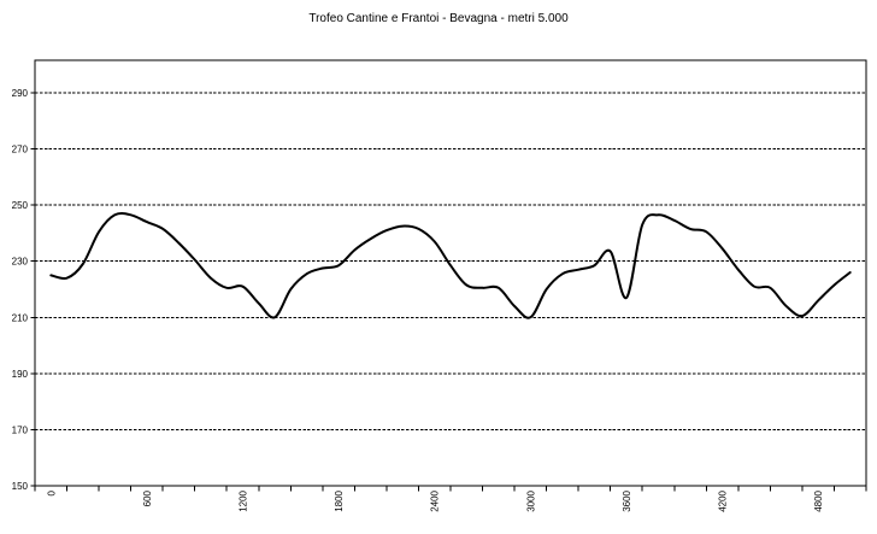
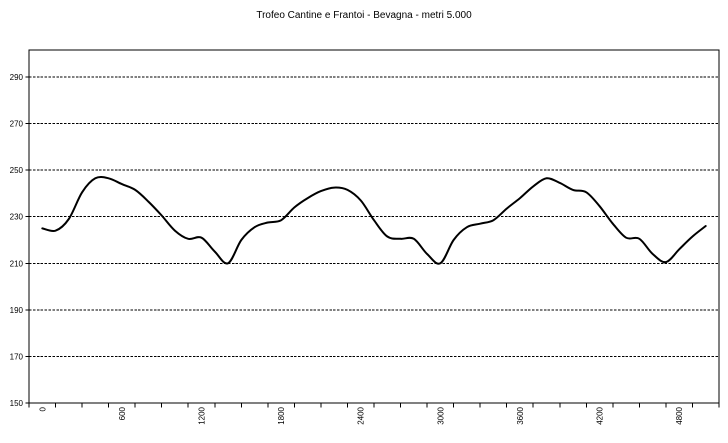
3600: 217 -> 238
